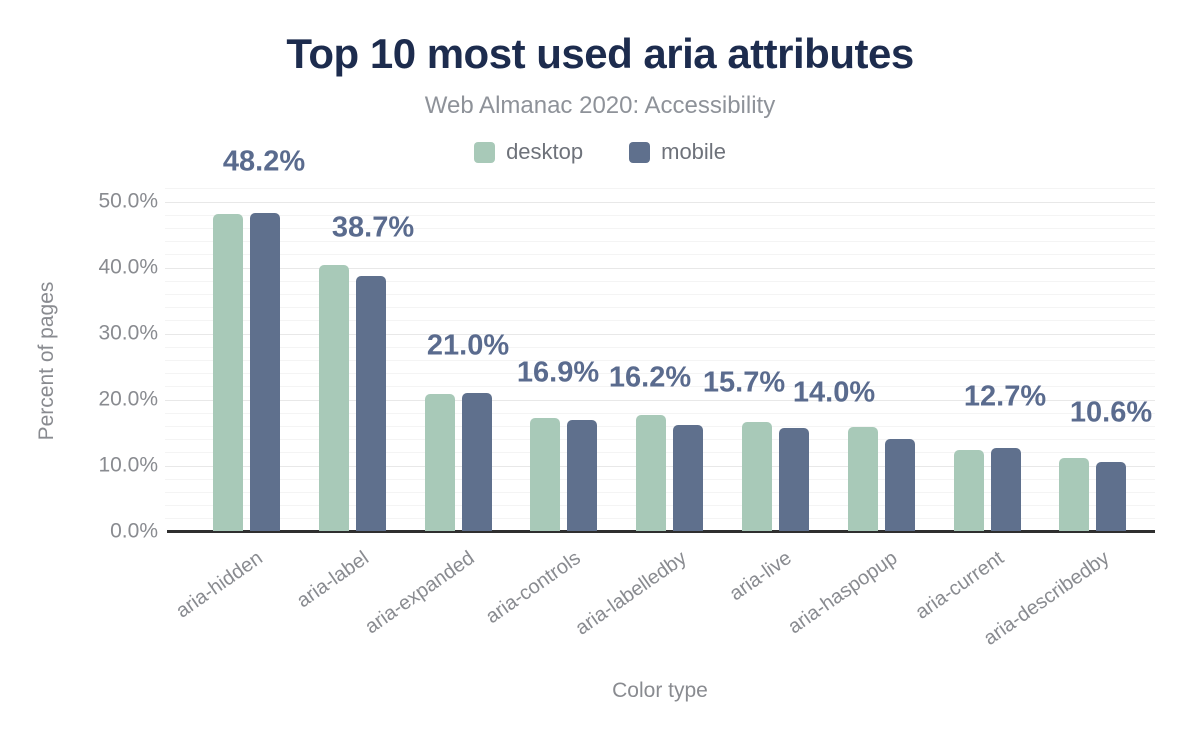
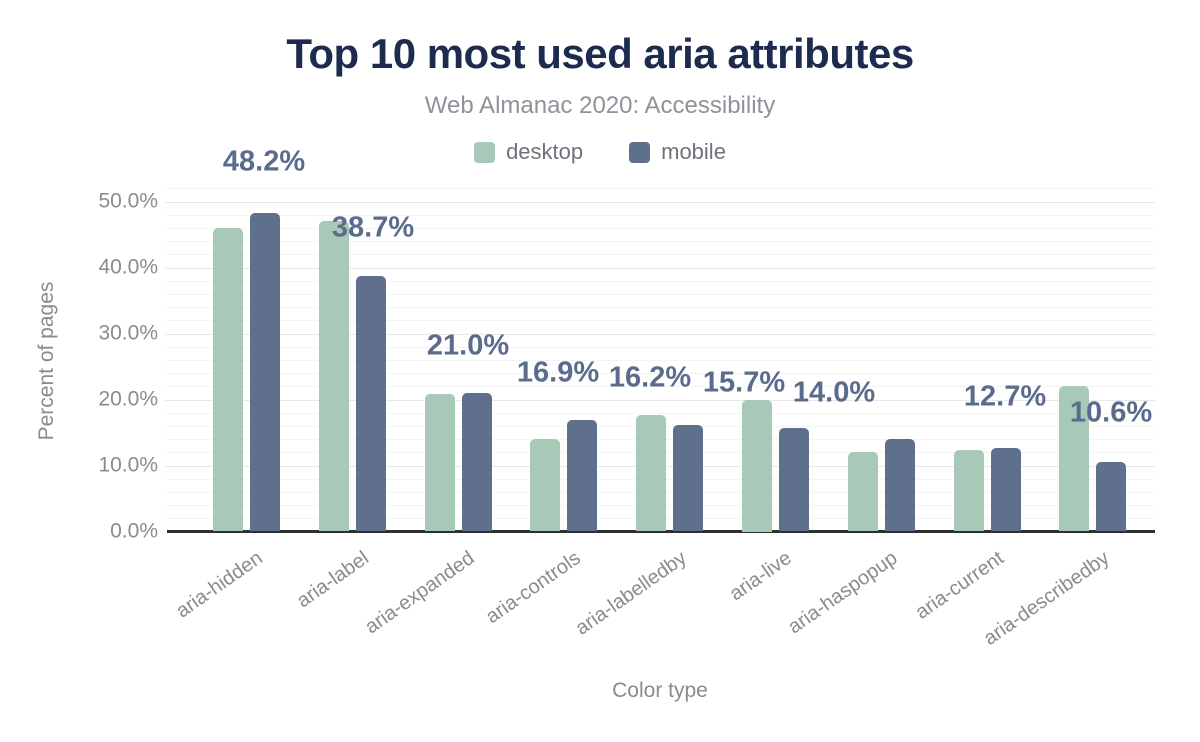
desktop/aria-hidden: 48% -> 46%
desktop/aria-label: 40% -> 47%
desktop/aria-controls: 17% -> 14%
desktop/aria-live: 17% -> 20%
desktop/aria-haspopup: 16% -> 12%
desktop/aria-describedby: 11% -> 22%
